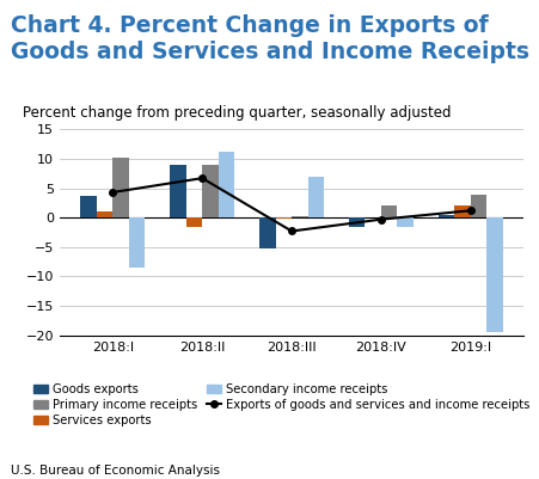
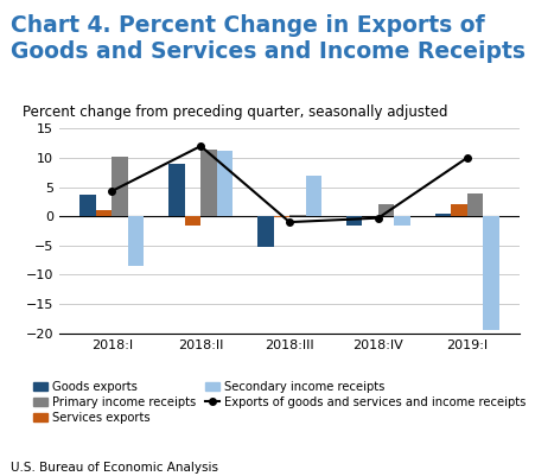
Exports of goods and services and income receipts/2018:II: 6.7 -> 12.0
Primary income receipts/2018:II: 9.0 -> 11.5
Exports of goods and services and income receipts/2018:III: -2.3 -> -1.0
Exports of goods and services and income receipts/2019:I: 1.2 -> 10.0
